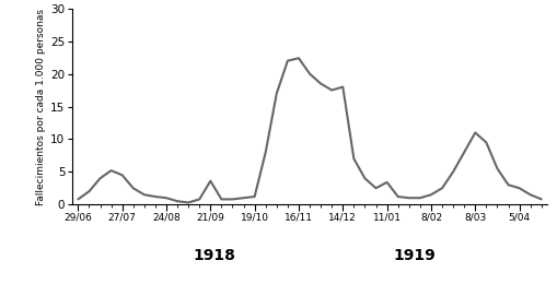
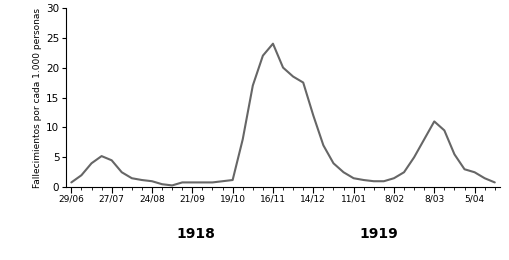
21/09: 3.6 -> 0.8
16/11: 22.4 -> 24.0
14/12: 18.0 -> 12.0
11/01: 3.4 -> 1.5
